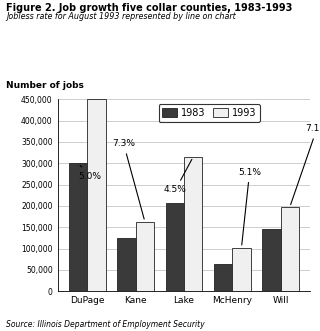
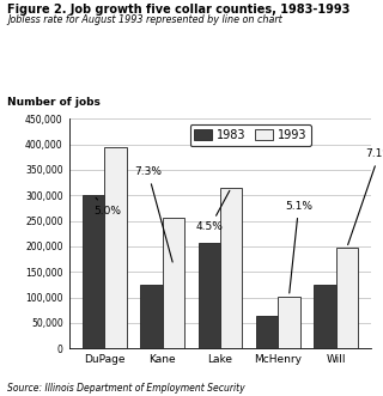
1993/DuPage: 450,000 -> 395,000
1993/Kane: 163,000 -> 255,000
1983/Will: 145,000 -> 125,000
